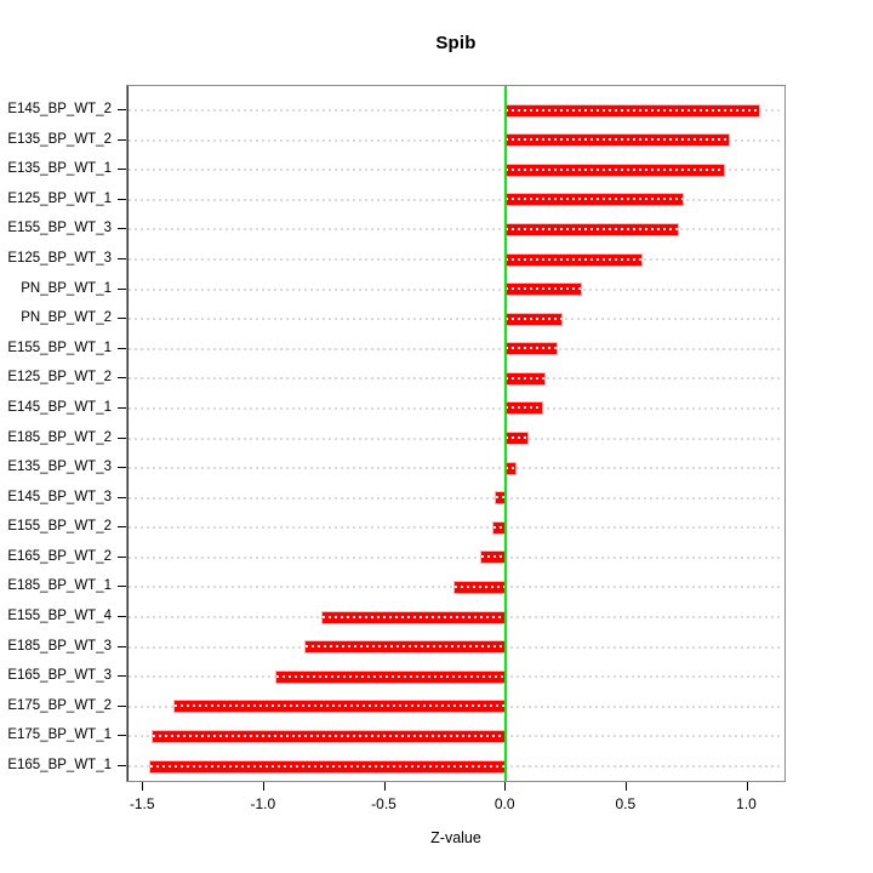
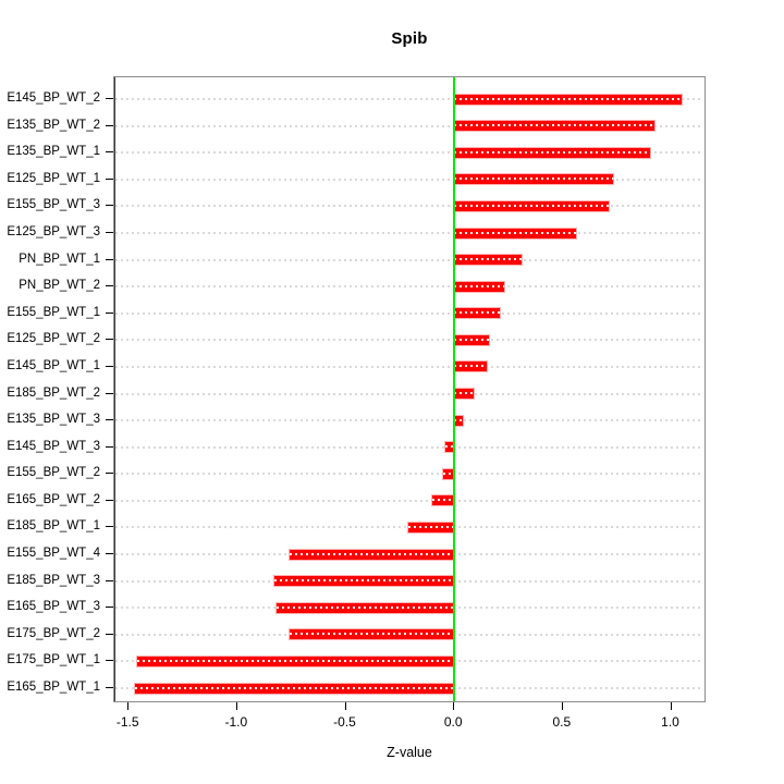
E165_BP_WT_3: -0.95 -> -0.82
E175_BP_WT_2: -1.37 -> -0.76
